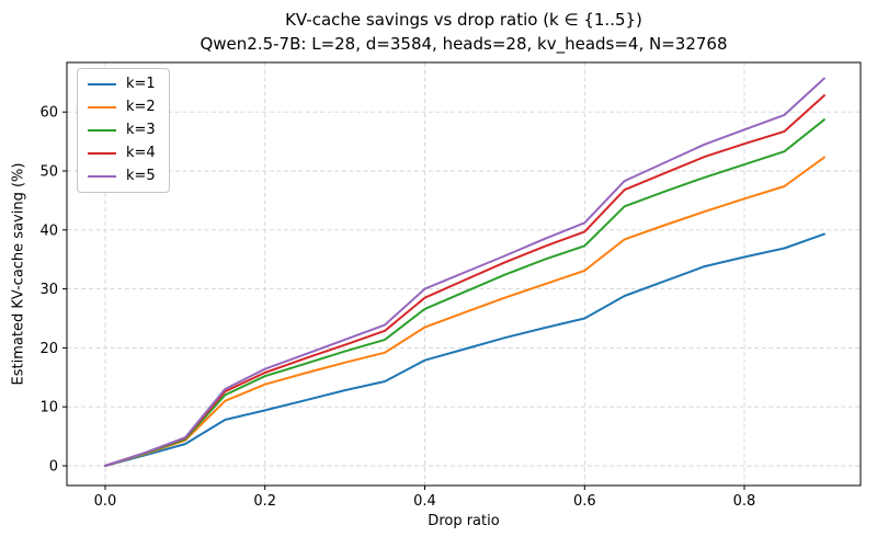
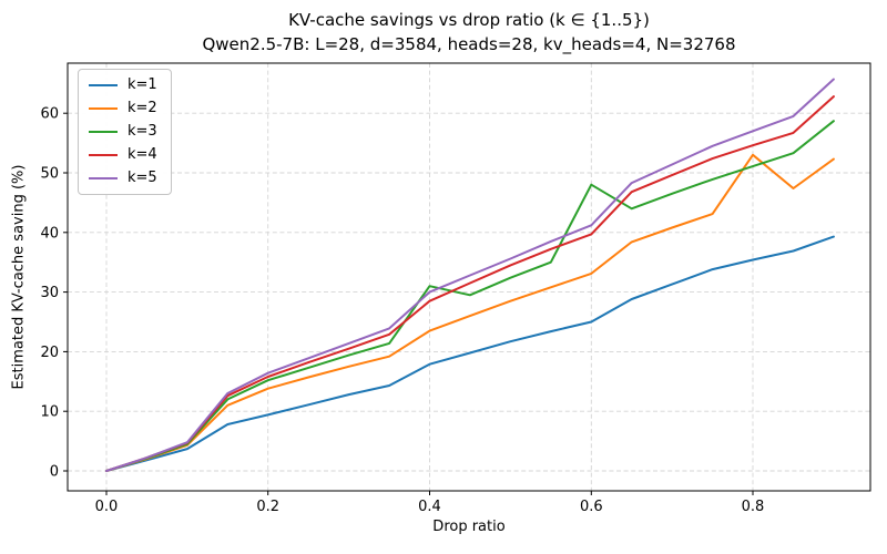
k=3/0.4: 27 -> 31
k=3/0.6: 37 -> 48
k=2/0.8: 45 -> 53
